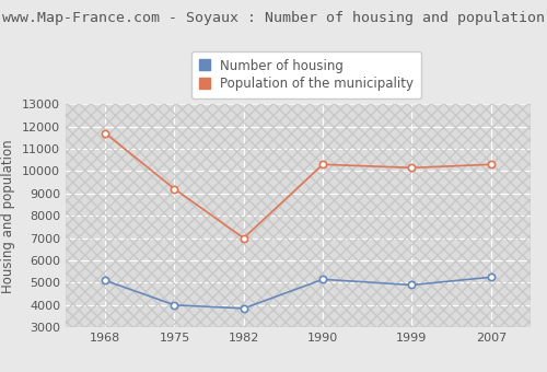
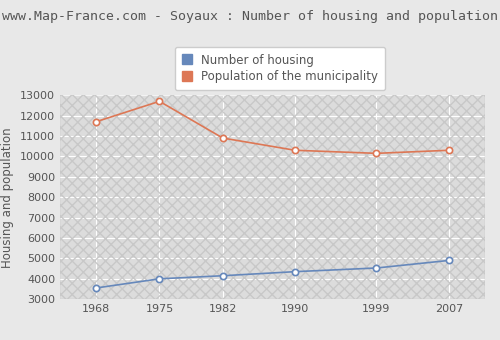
Number of housing/1968: 5100 -> 3550
Population of the municipality/1975: 9200 -> 12700
Number of housing/1982: 3850 -> 4150
Population of the municipality/1982: 7000 -> 10900
Number of housing/1990: 5150 -> 4350
Number of housing/1999: 4900 -> 4530
Number of housing/2007: 5250 -> 4900
